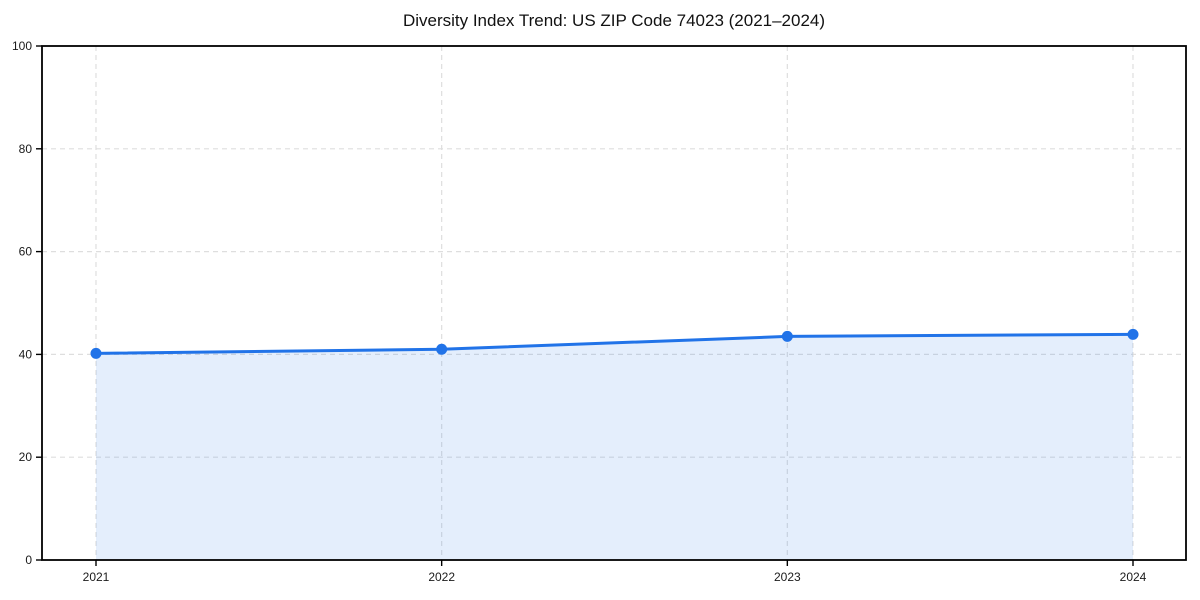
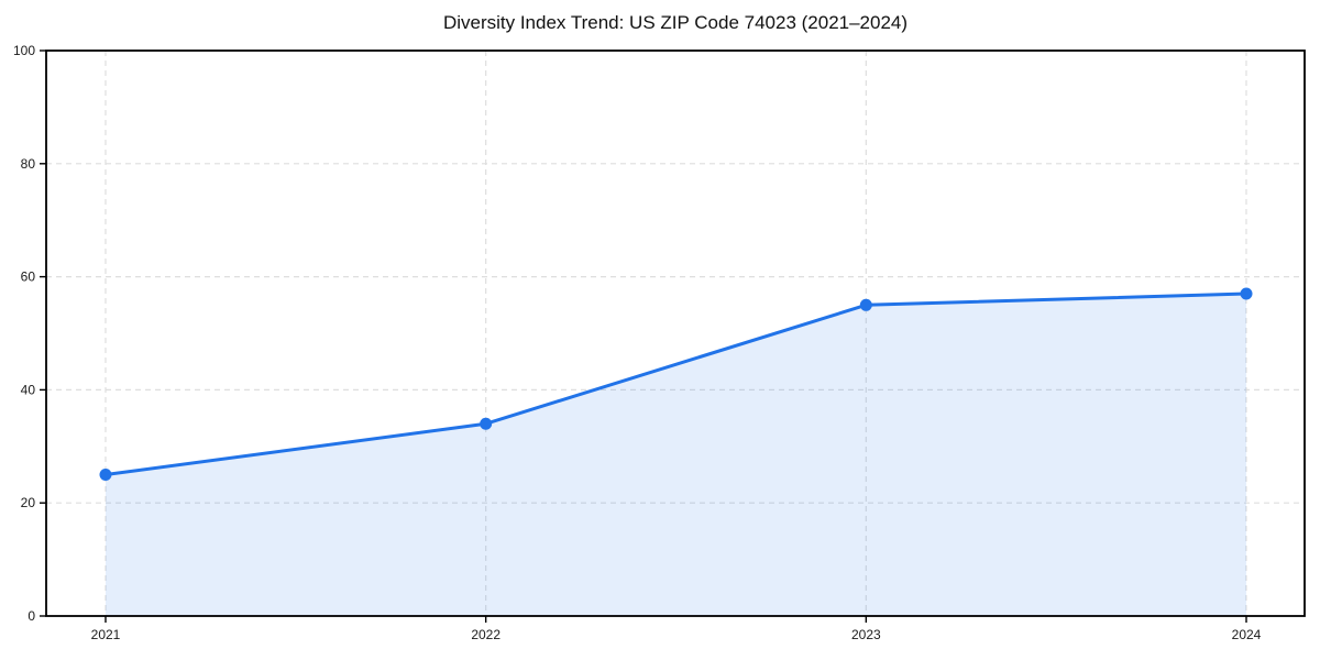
2021: 40 -> 25
2022: 41 -> 34
2023: 44 -> 55
2024: 44 -> 57
